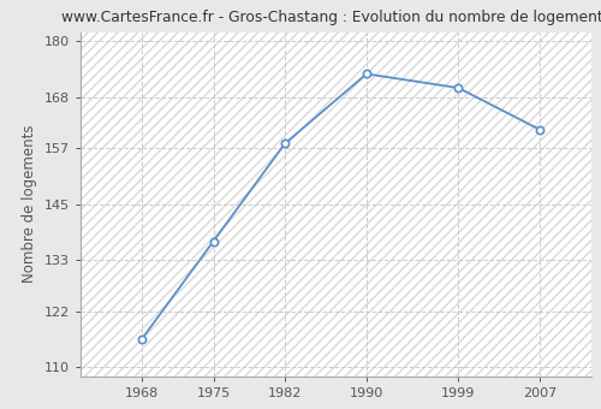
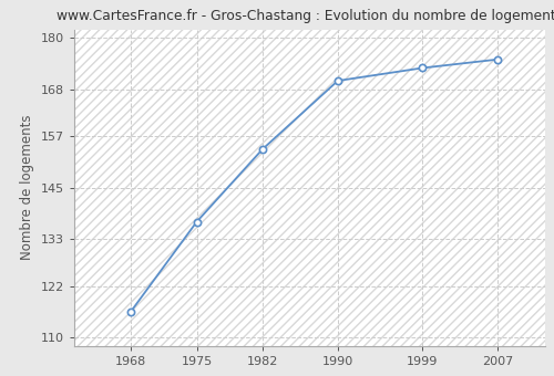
1982: 158 -> 154
1990: 173 -> 170
1999: 170 -> 173
2007: 161 -> 175
